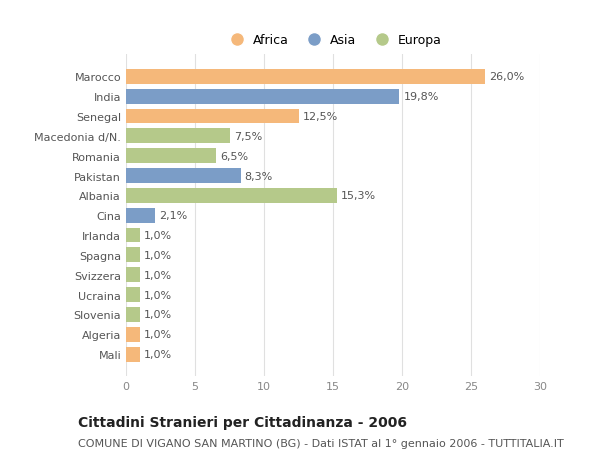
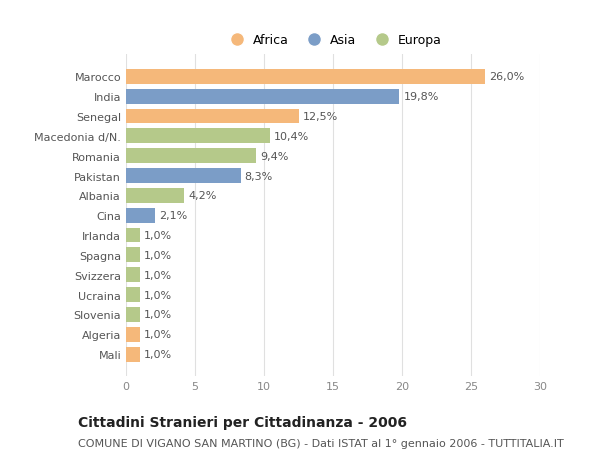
Macedonia d/N.: 7,5% -> 10,4%
Romania: 6,5% -> 9,4%
Albania: 15,3% -> 4,2%
